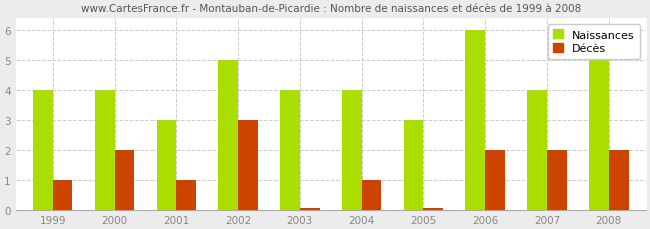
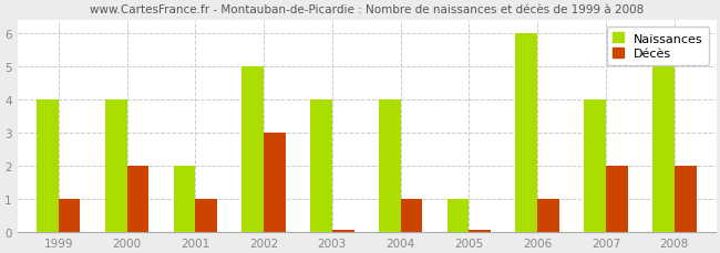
Naissances/2001: 3 -> 2
Naissances/2005: 3 -> 1
Décès/2006: 2.00 -> 1.00
